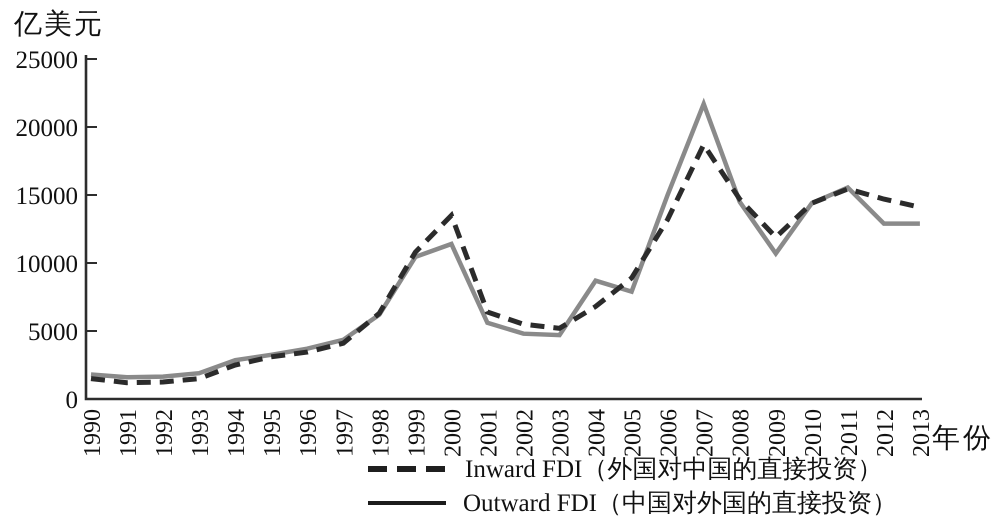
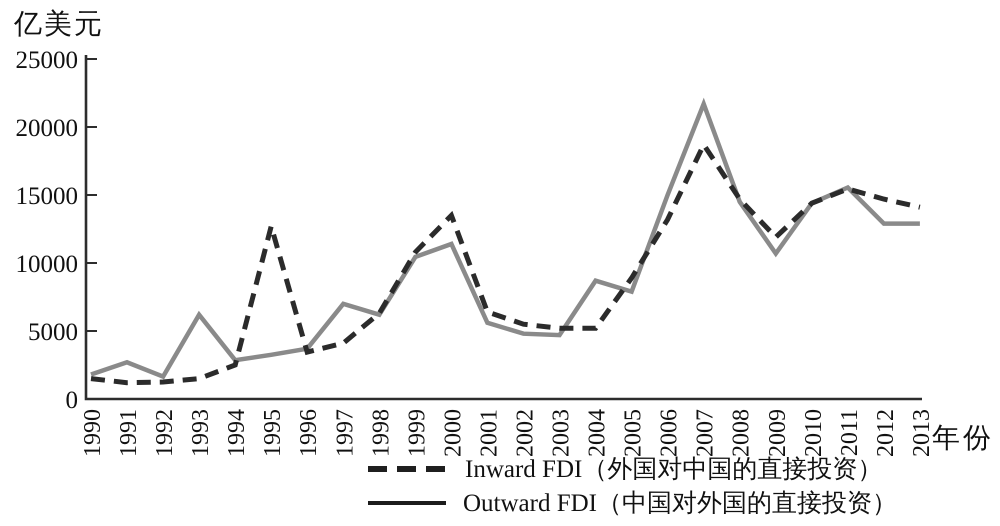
Outward FDI（中国对外国的直接投资）/1991: 1600 -> 2700
Outward FDI（中国对外国的直接投资）/1993: 1900 -> 6200
Inward FDI（外国对中国的直接投资）/1995: 3100 -> 12700
Outward FDI（中国对外国的直接投资）/1997: 4400 -> 7000
Inward FDI（外国对中国的直接投资）/2004: 6800 -> 5200
